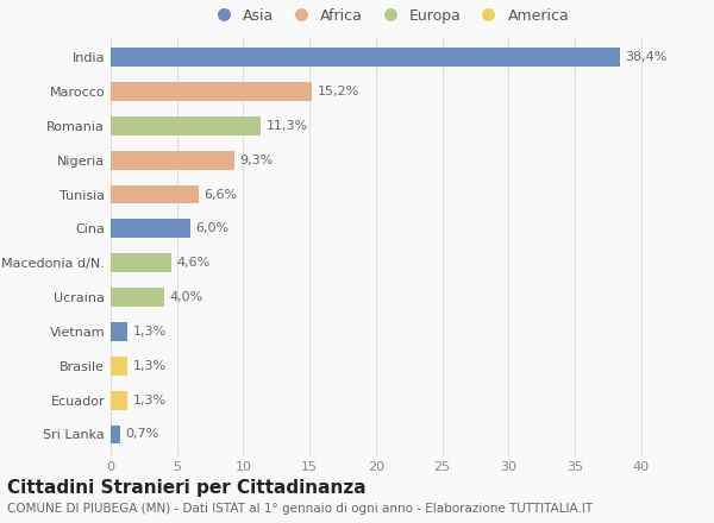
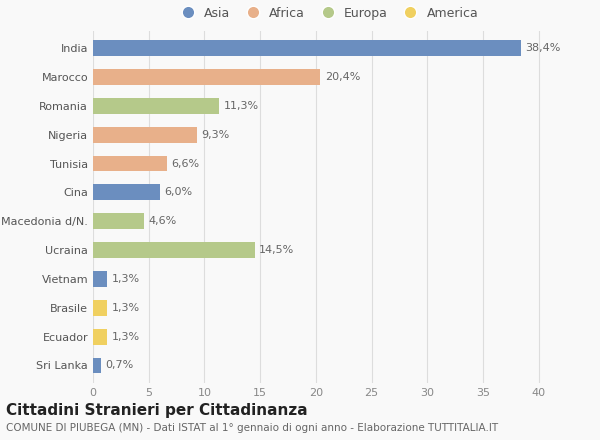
Marocco: 15,2% -> 20,4%
Ucraina: 4,0% -> 14,5%
